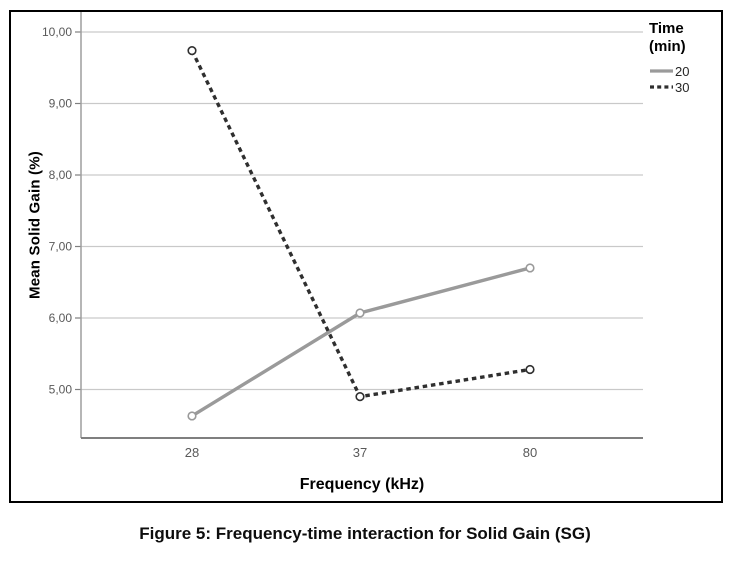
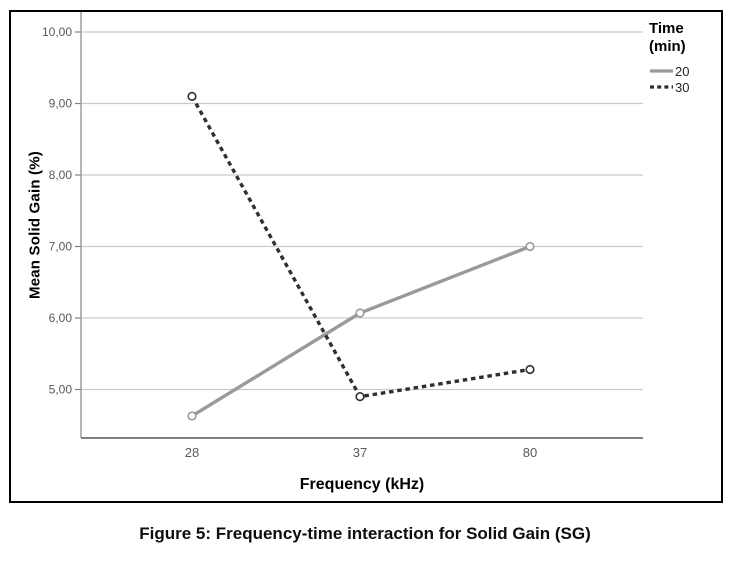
30/28: 9,7 -> 9,1
20/80: 6,7 -> 7,0
